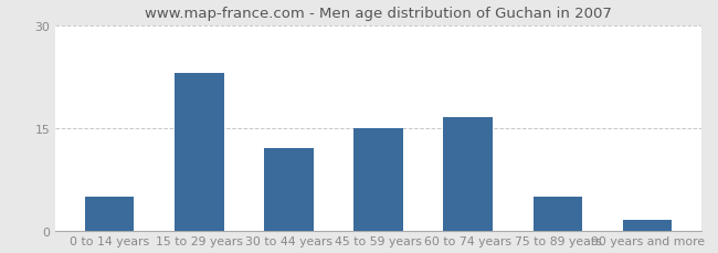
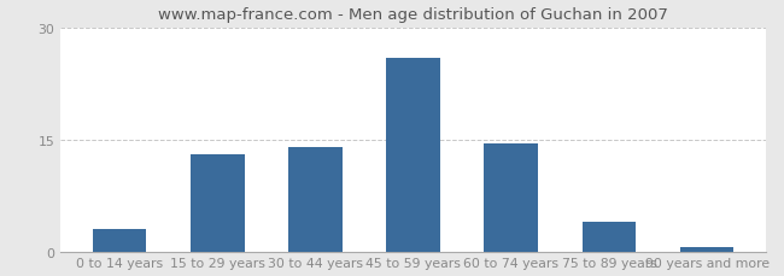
0 to 14 years: 5.0 -> 3.0
15 to 29 years: 23.0 -> 13.0
30 to 44 years: 12.0 -> 14.0
45 to 59 years: 15.0 -> 26.0
60 to 74 years: 16.6 -> 14.5
75 to 89 years: 5.0 -> 4.0
90 years and more: 1.6 -> 0.5
